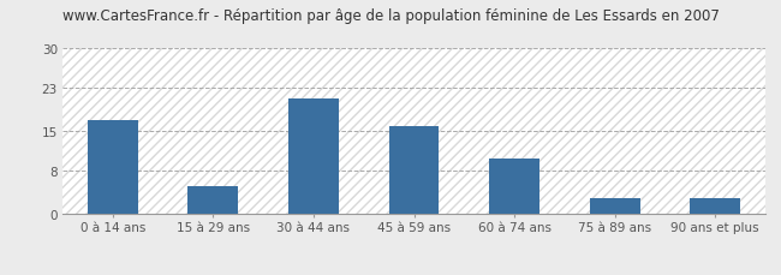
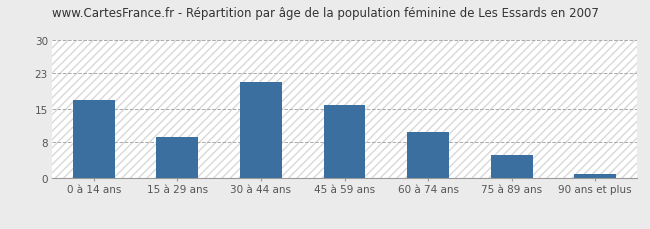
15 à 29 ans: 5 -> 9
75 à 89 ans: 3 -> 5
90 ans et plus: 3 -> 1
